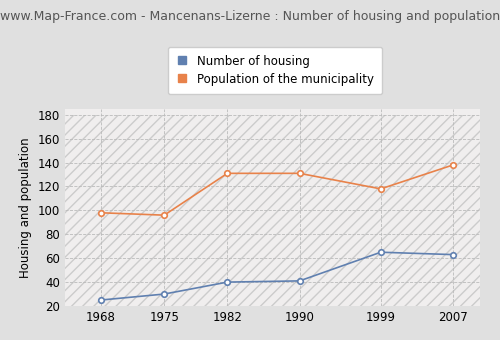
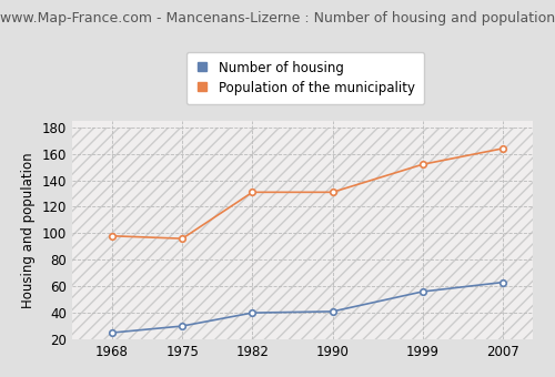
Number of housing/1999: 65 -> 56
Population of the municipality/1999: 118 -> 152
Population of the municipality/2007: 138 -> 164
